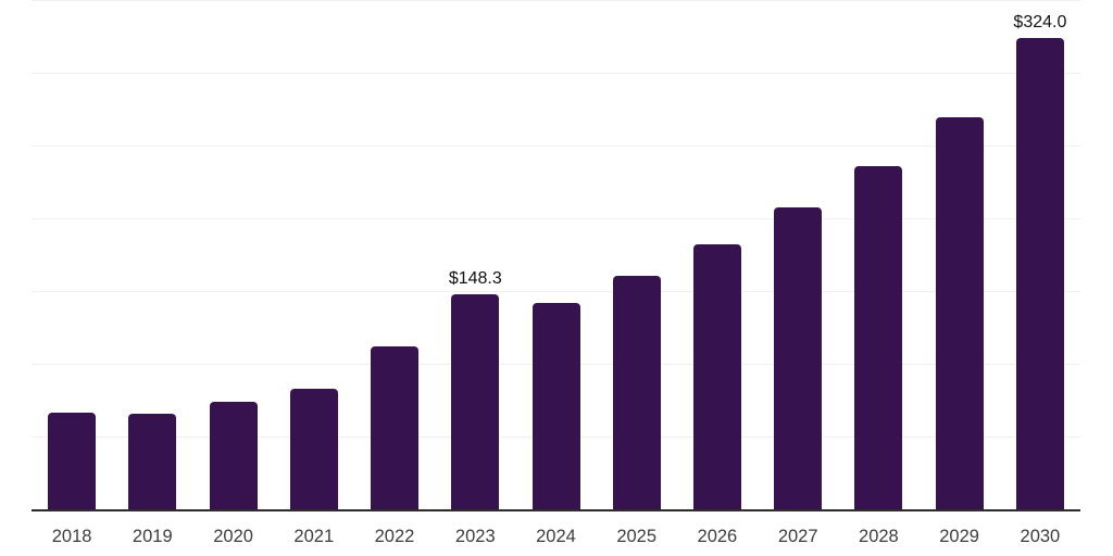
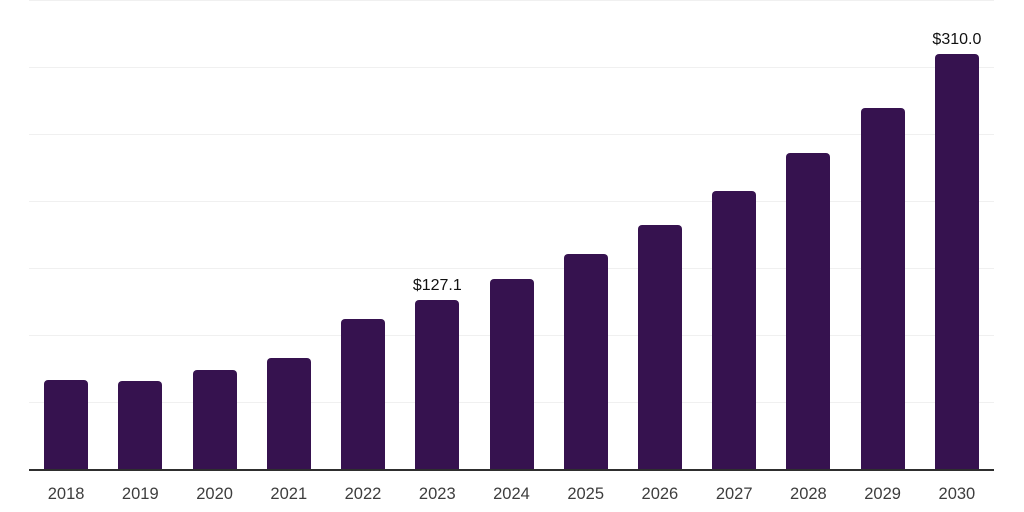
2023: $148.3 -> $127.1
2030: $324.0 -> $310.0
